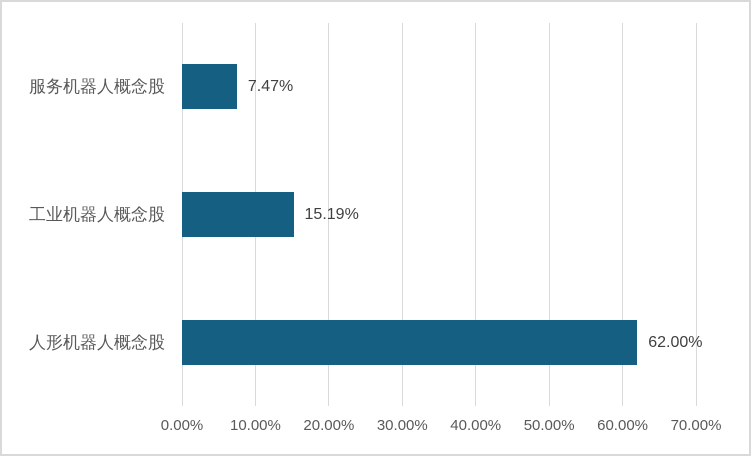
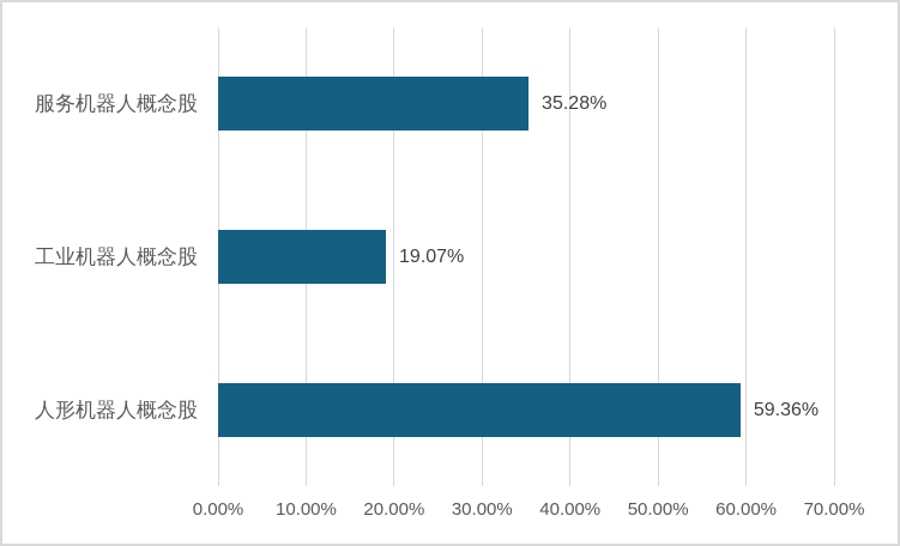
服务机器人概念股: 7.47% -> 35.28%
工业机器人概念股: 15.19% -> 19.07%
人形机器人概念股: 62.00% -> 59.36%
